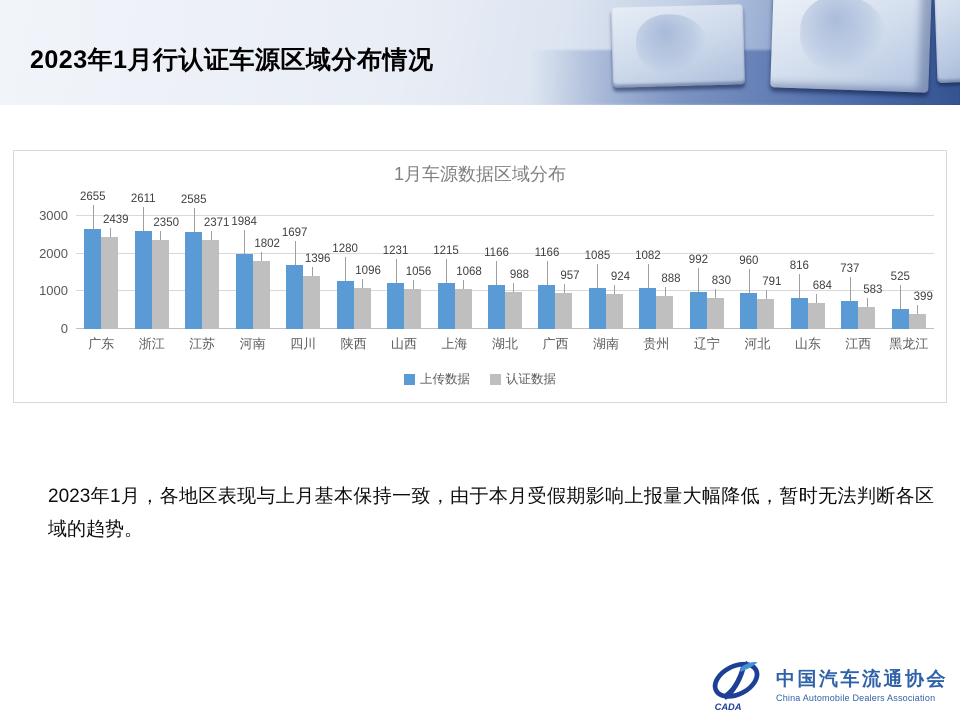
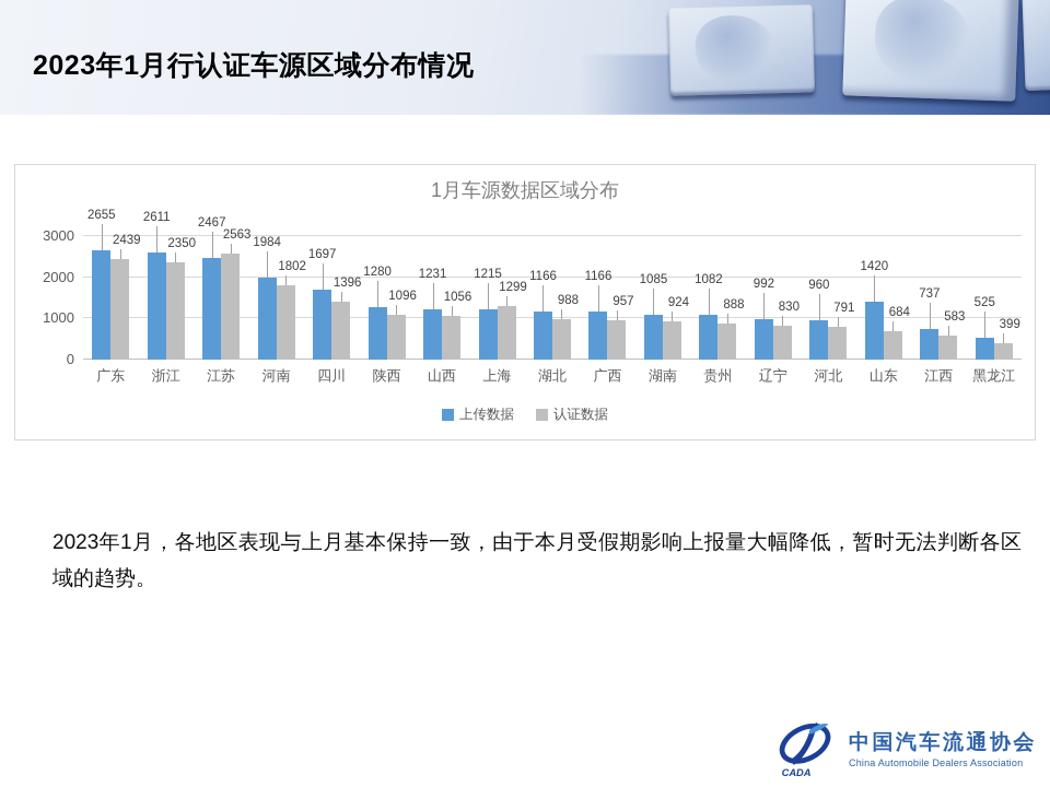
上传数据/江苏: 2585 -> 2467
认证数据/江苏: 2371 -> 2563
认证数据/上海: 1068 -> 1299
上传数据/山东: 816 -> 1420
